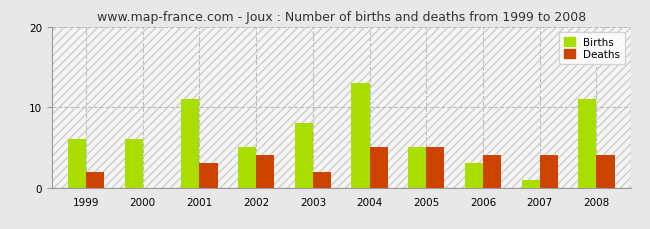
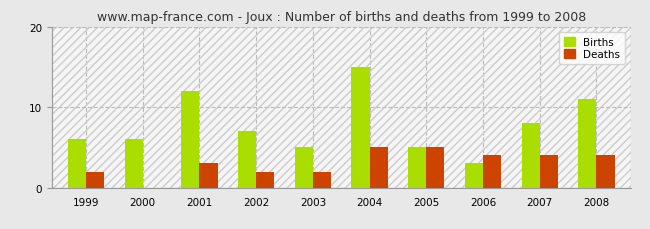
Births/2001: 11 -> 12
Births/2002: 5 -> 7
Deaths/2002: 4 -> 2
Births/2003: 8 -> 5
Births/2004: 13 -> 15
Births/2007: 1 -> 8
